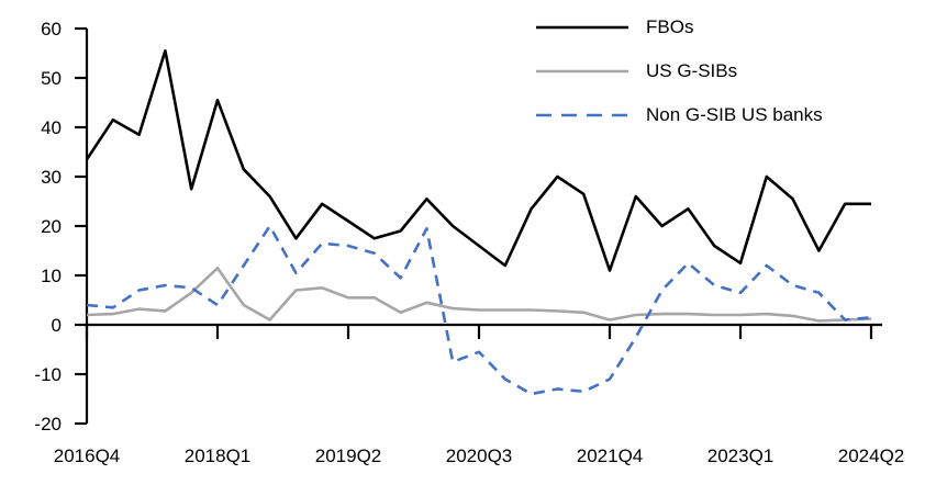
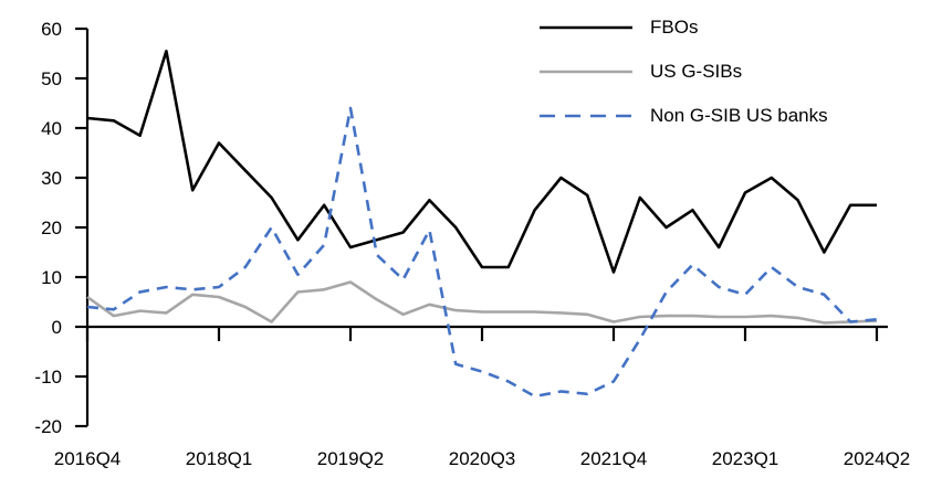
FBOs/2016Q4: 34 -> 42
US G-SIBs/2016Q4: 2 -> 6
FBOs/2018Q1: 46 -> 37
US G-SIBs/2018Q1: 12 -> 6
Non G-SIB US banks/2018Q1: 4 -> 8
FBOs/2019Q2: 21 -> 16
US G-SIBs/2019Q2: 6 -> 9
Non G-SIB US banks/2019Q2: 16 -> 44
FBOs/2020Q3: 16 -> 12
Non G-SIB US banks/2020Q3: -6 -> -9
FBOs/2023Q1: 12 -> 27
